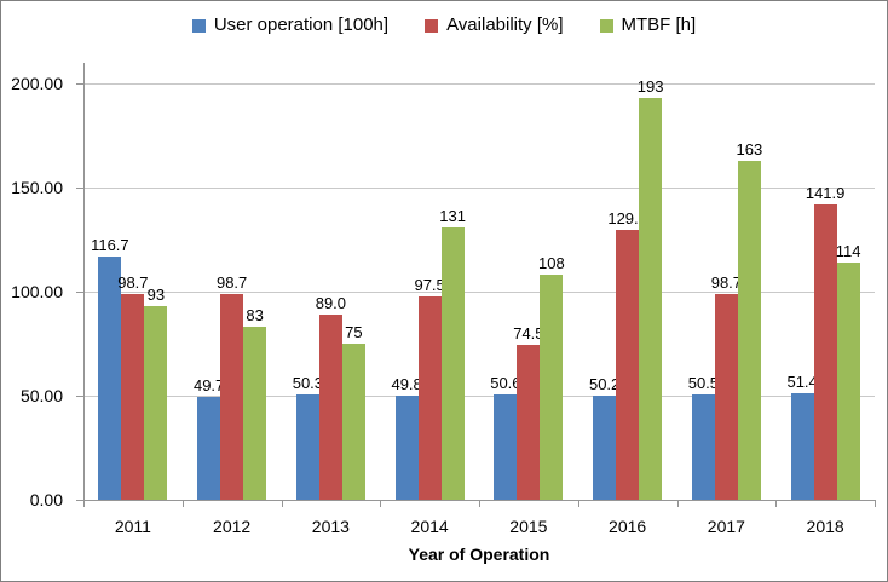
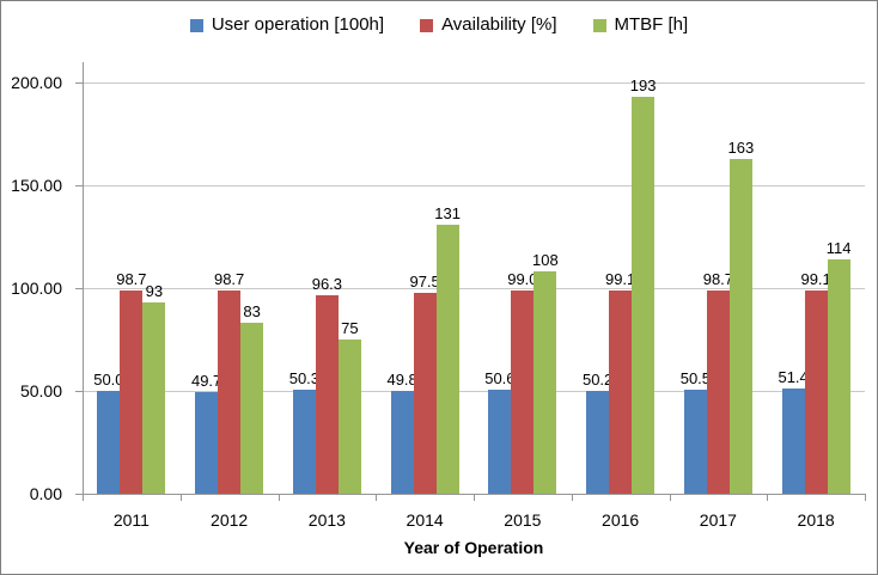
User operation [100h]/2011: 116.7 -> 50.0
Availability [%]/2013: 89.0 -> 96.3
Availability [%]/2015: 74.5 -> 99.0
Availability [%]/2016: 129.6 -> 99.1
Availability [%]/2018: 141.9 -> 99.1
